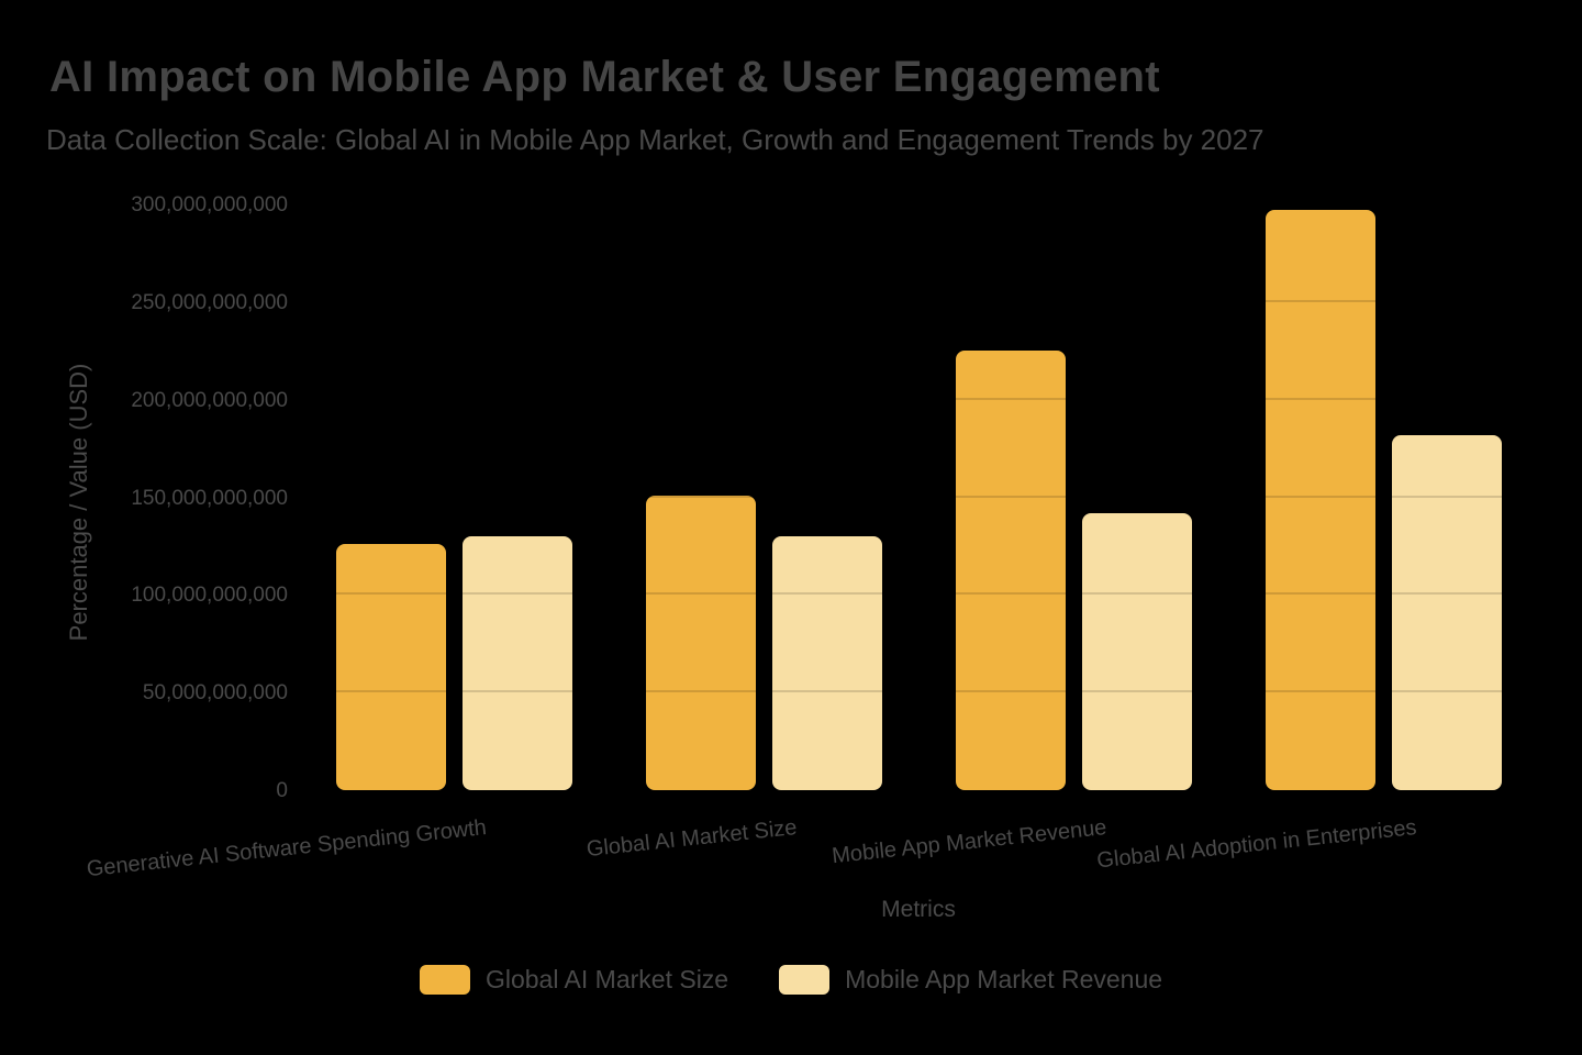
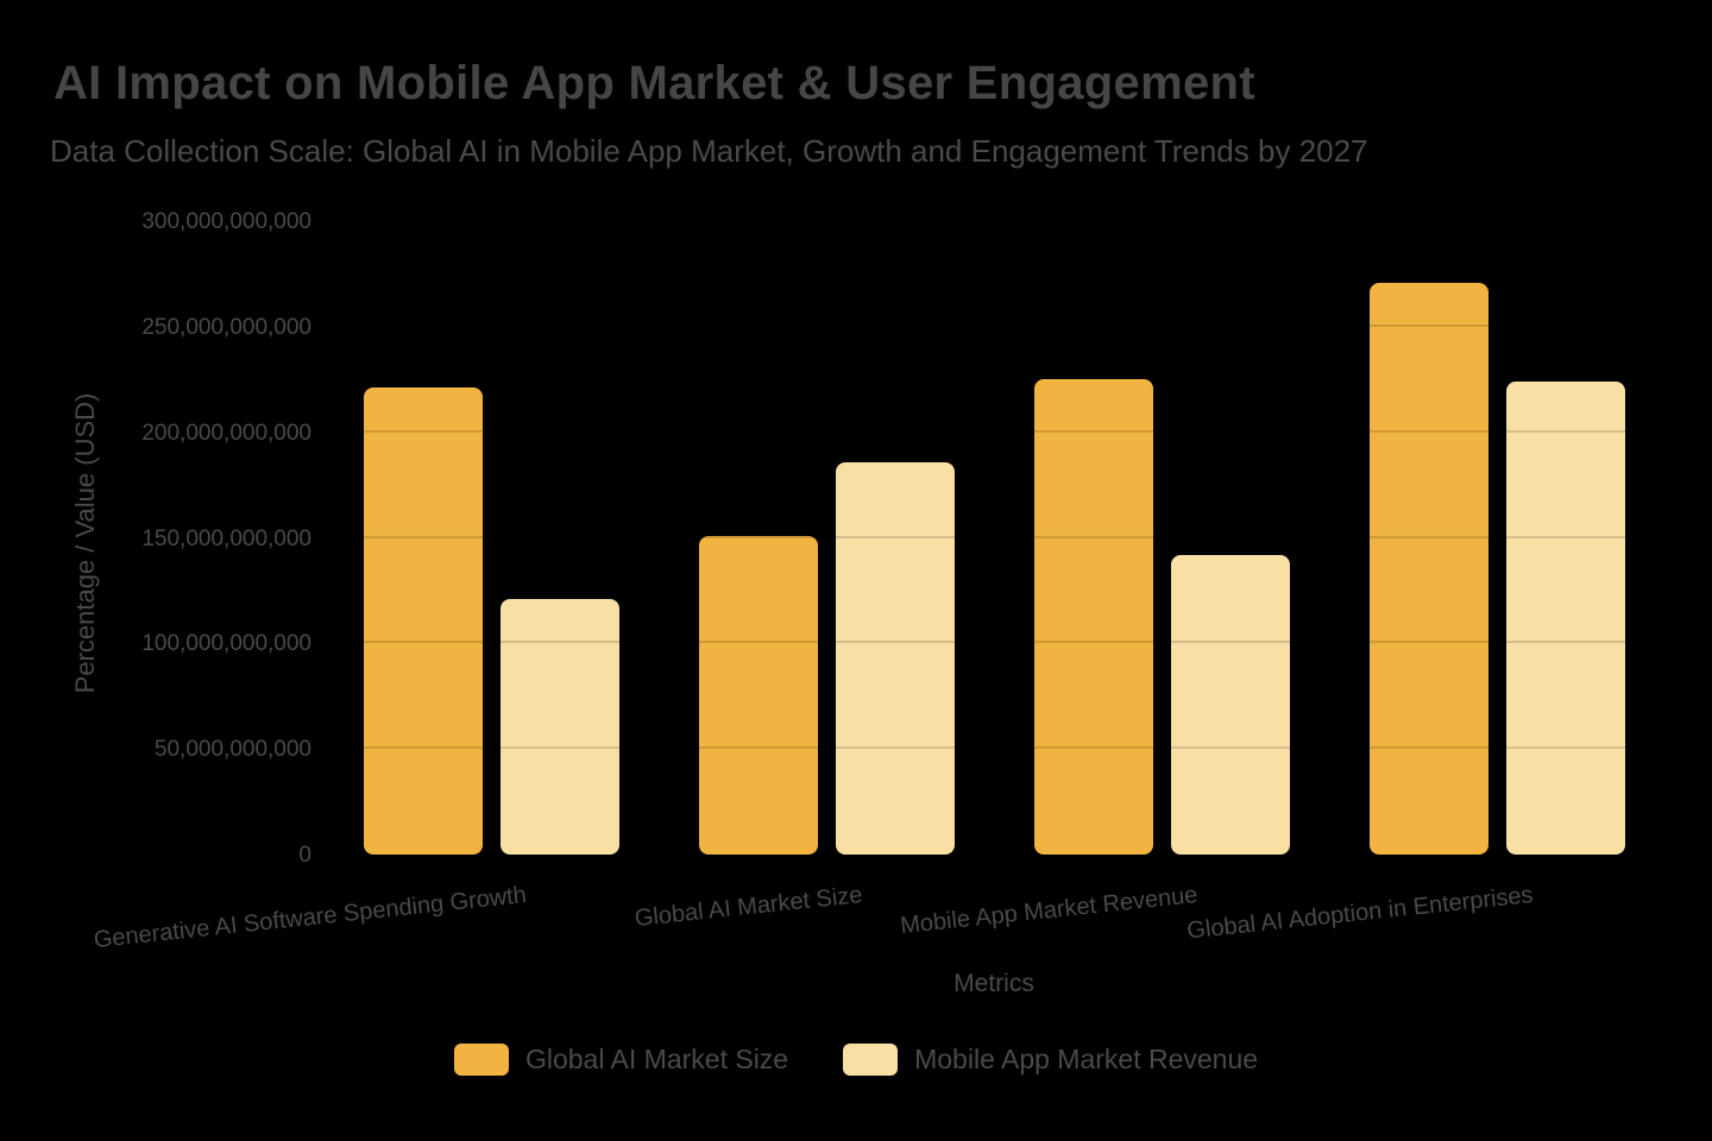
Global AI Market Size/Generative AI Software Spending Growth: 126000000000 -> 221000000000
Mobile App Market Revenue/Generative AI Software Spending Growth: 130000000000 -> 121000000000
Mobile App Market Revenue/Global AI Market Size: 130000000000 -> 186000000000
Global AI Market Size/Global AI Adoption in Enterprises: 297000000000 -> 271000000000
Mobile App Market Revenue/Global AI Adoption in Enterprises: 182000000000 -> 224000000000
